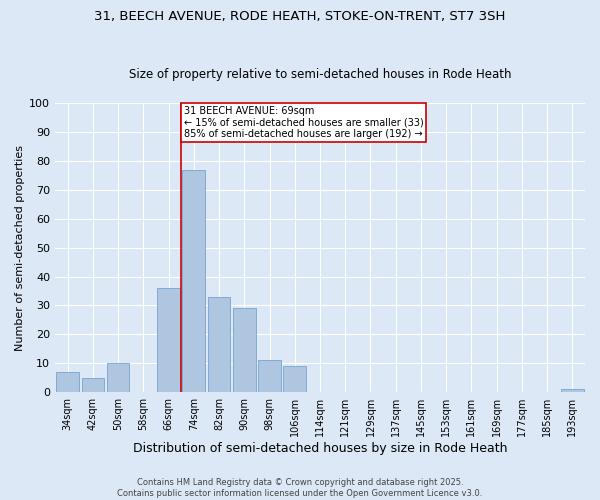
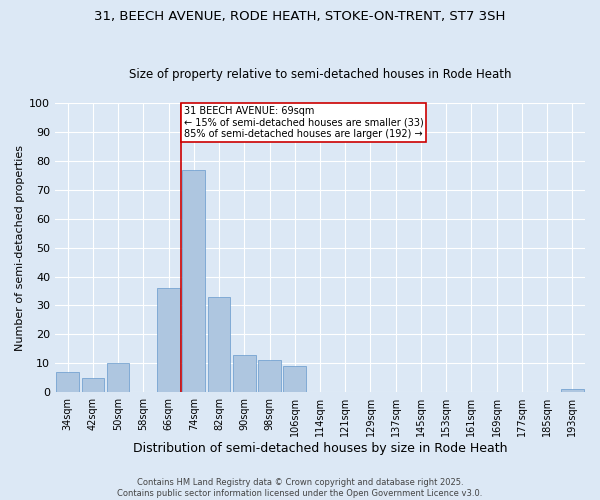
90sqm: 29 -> 13
